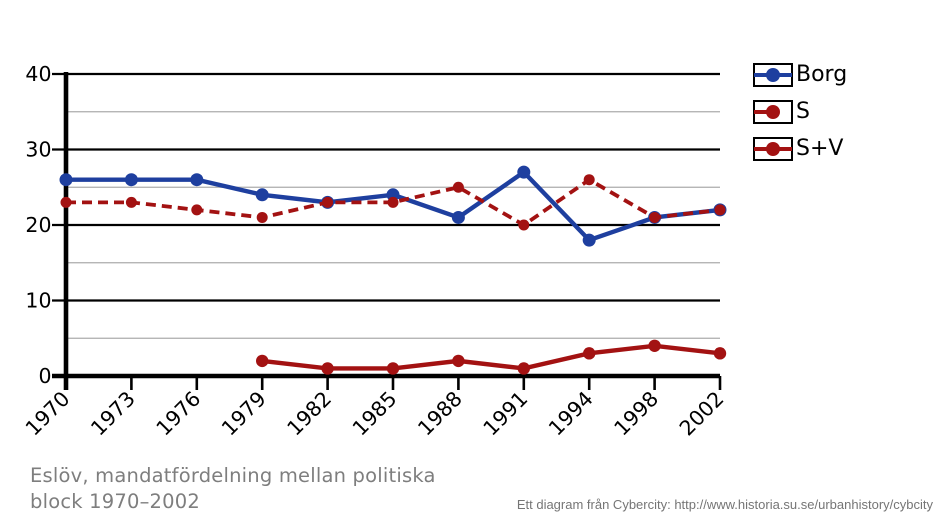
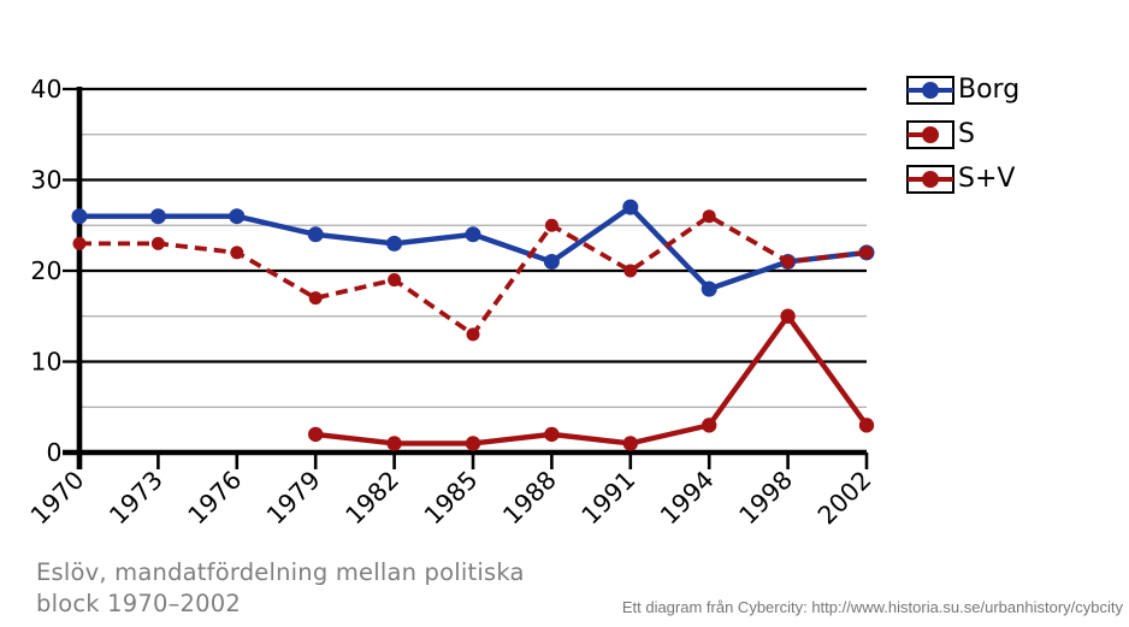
S/1979: 21 -> 17
S/1982: 23 -> 19
S/1985: 23 -> 13
S+V/1998: 4 -> 15
